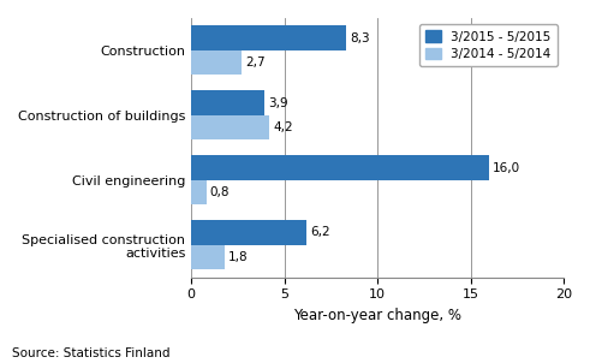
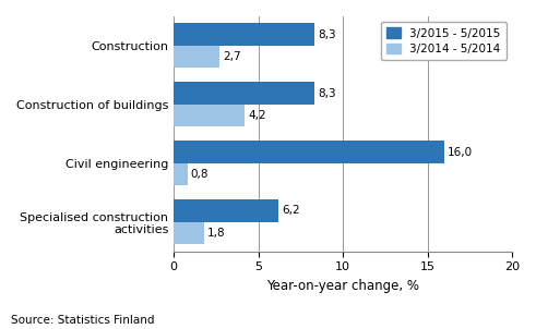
3/2015 - 5/2015/Construction of buildings: 3,9 -> 8,3
